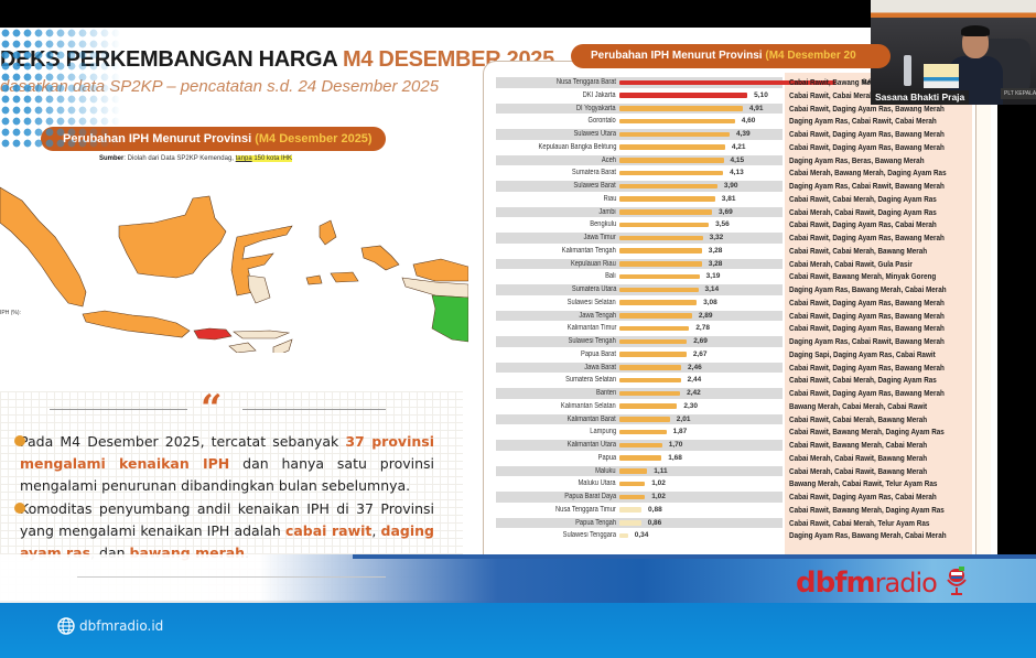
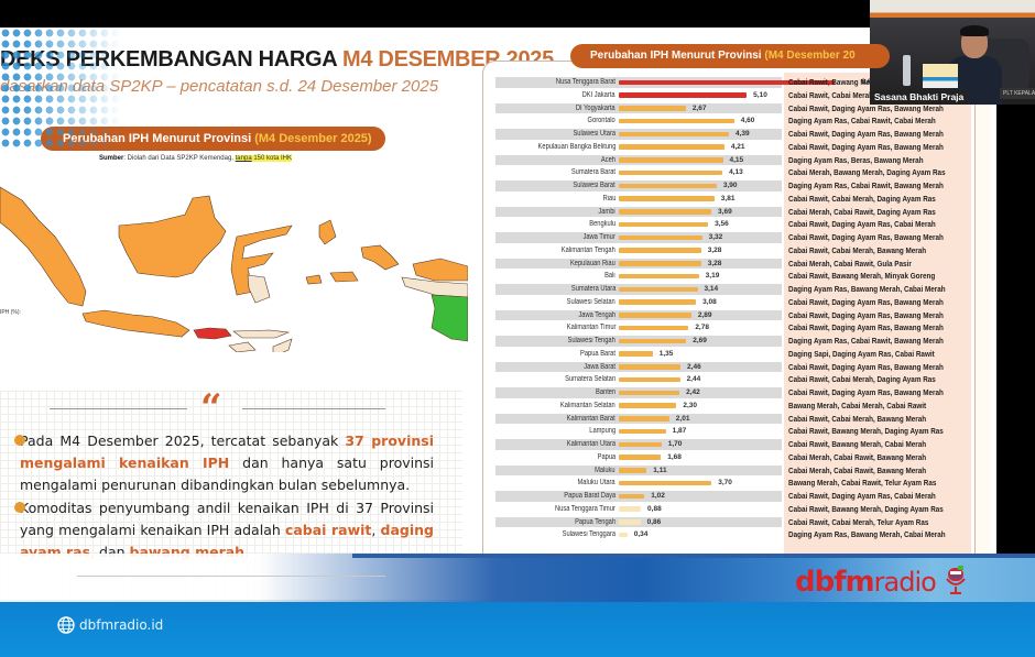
DI Yogyakarta: 4,91 -> 2,67
Papua Barat: 2,67 -> 1,35
Maluku Utara: 1,02 -> 3,70
